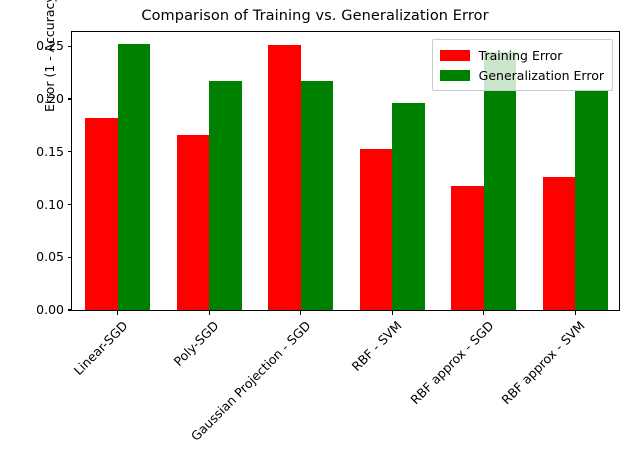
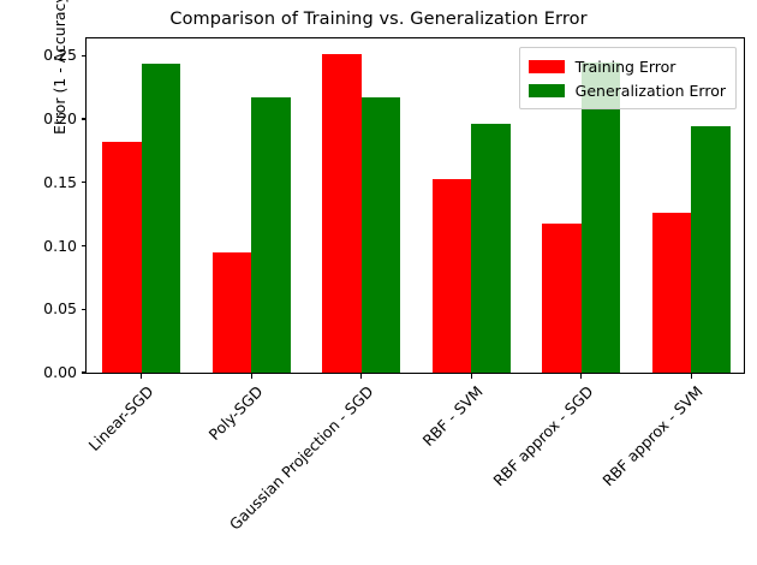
Generalization Error/Linear-SGD: 0.252 -> 0.244
Training Error/Poly-SGD: 0.166 -> 0.095
Generalization Error/RBF approx - SVM: 0.209 -> 0.194
